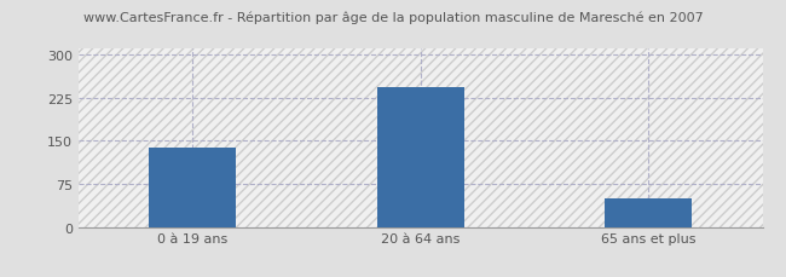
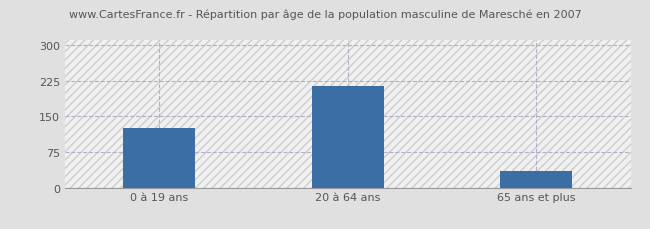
0 à 19 ans: 138 -> 125
20 à 64 ans: 243 -> 215
65 ans et plus: 50 -> 35
